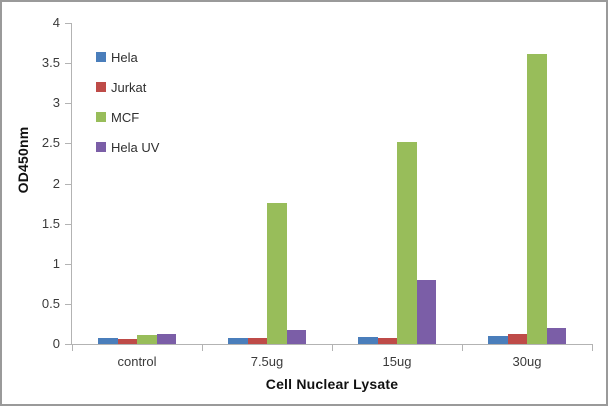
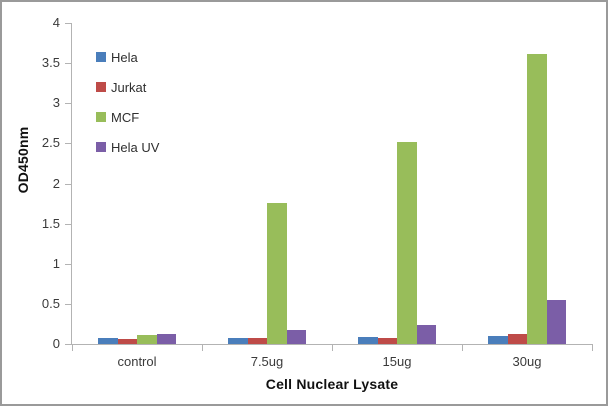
Hela UV/15ug: 0.8 -> 0.2
Hela UV/30ug: 0.2 -> 0.6
